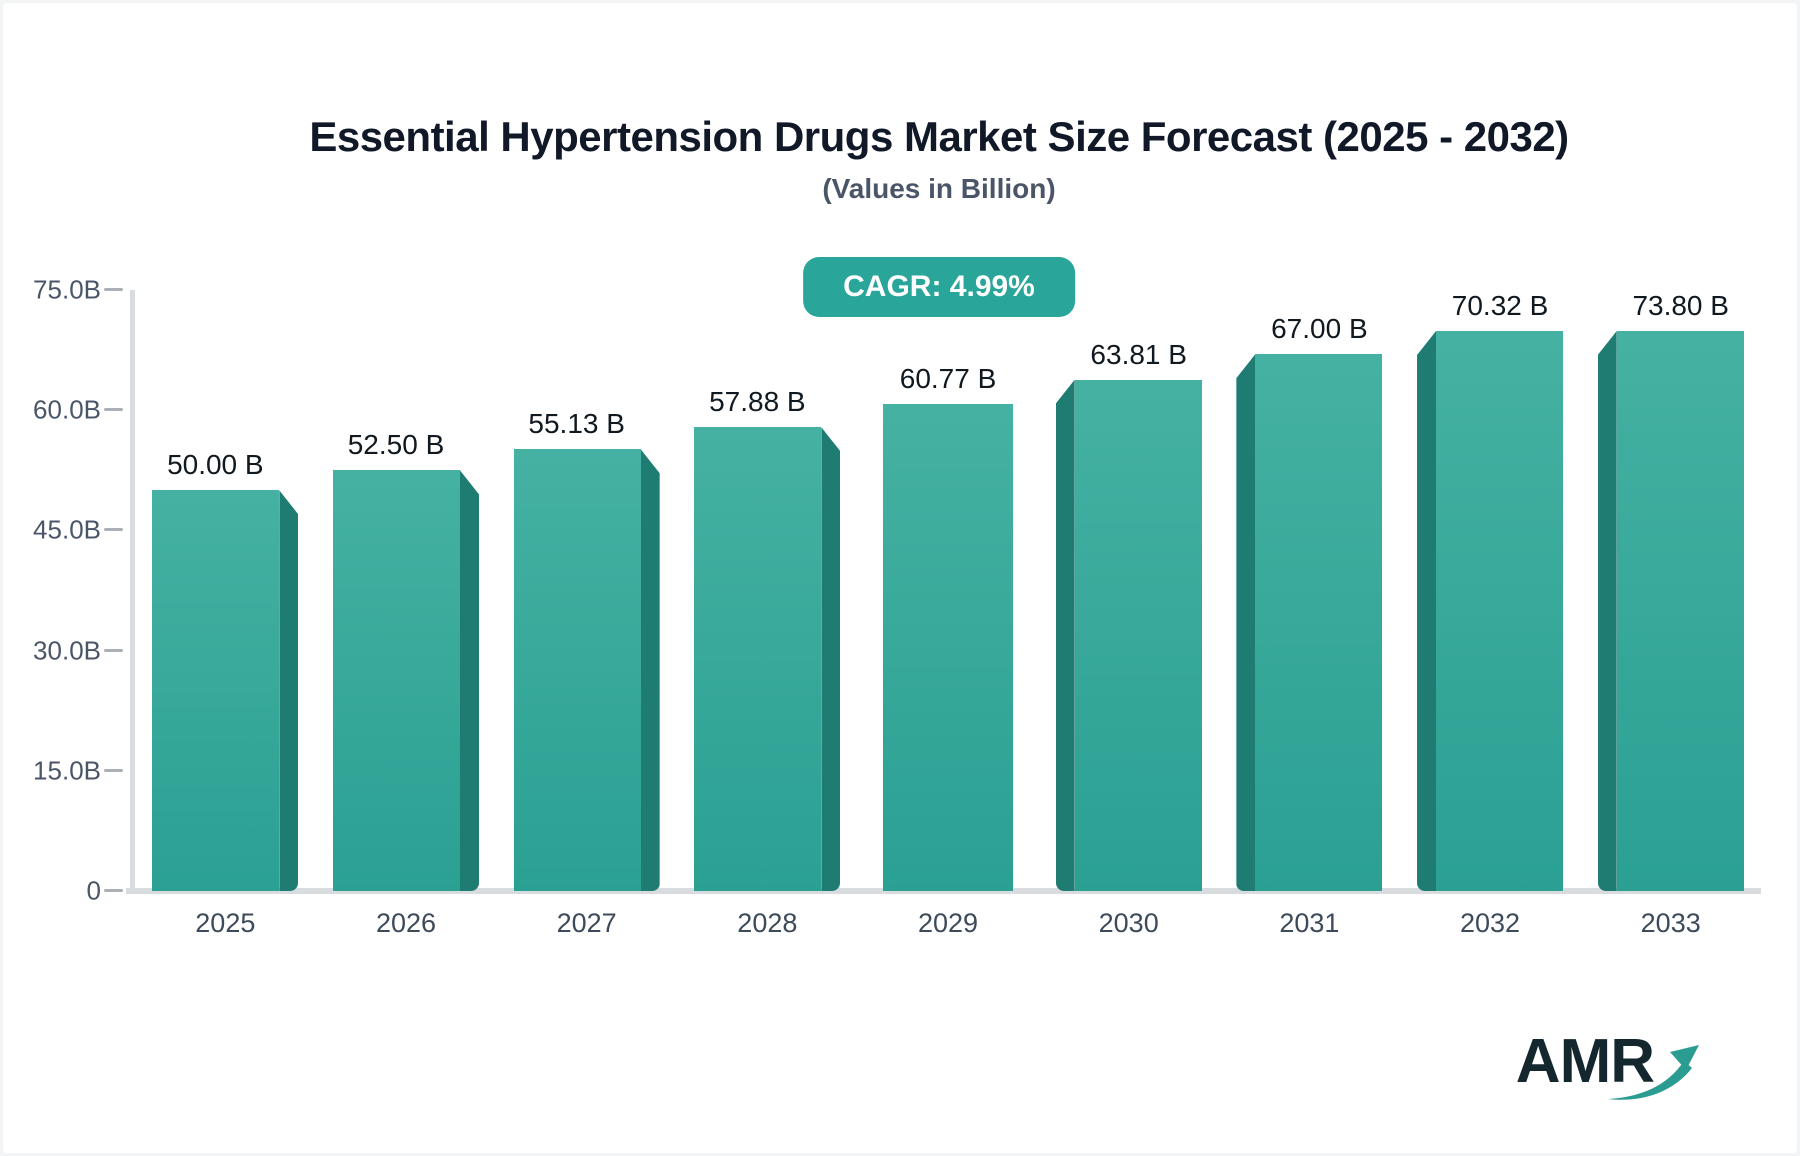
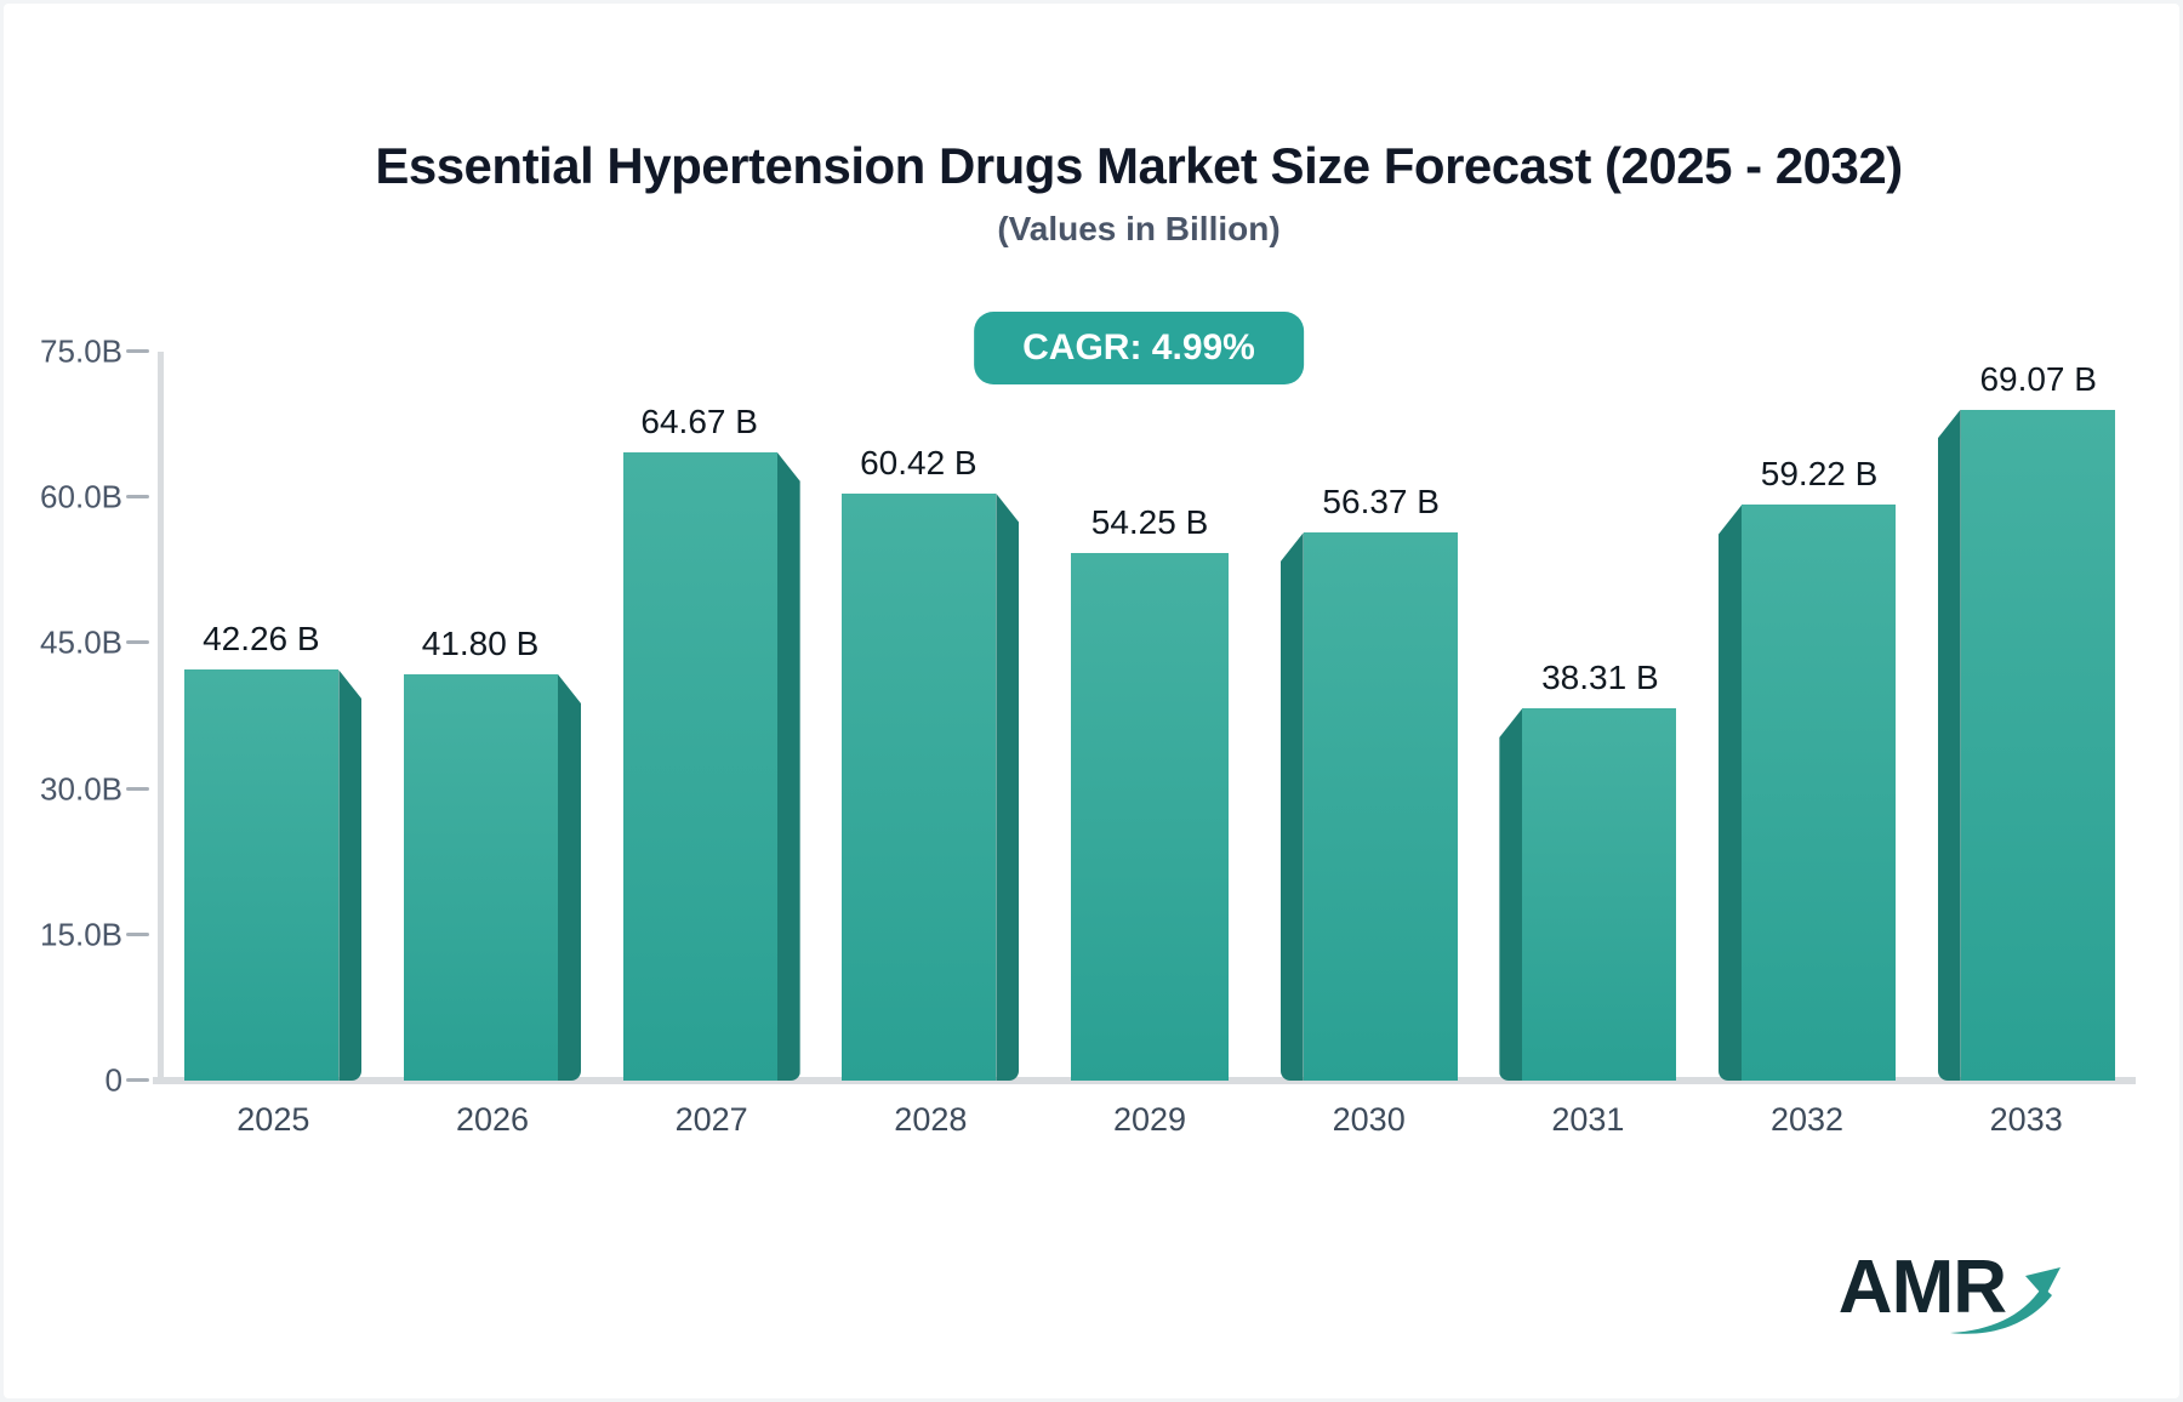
2025: 50.00 -> 42.26
2026: 52.50 -> 41.80
2027: 55.13 -> 64.67
2028: 57.88 -> 60.42
2029: 60.77 -> 54.25
2030: 63.81 -> 56.37
2031: 67.00 -> 38.31
2032: 70.32 -> 59.22
2033: 73.80 -> 69.07
